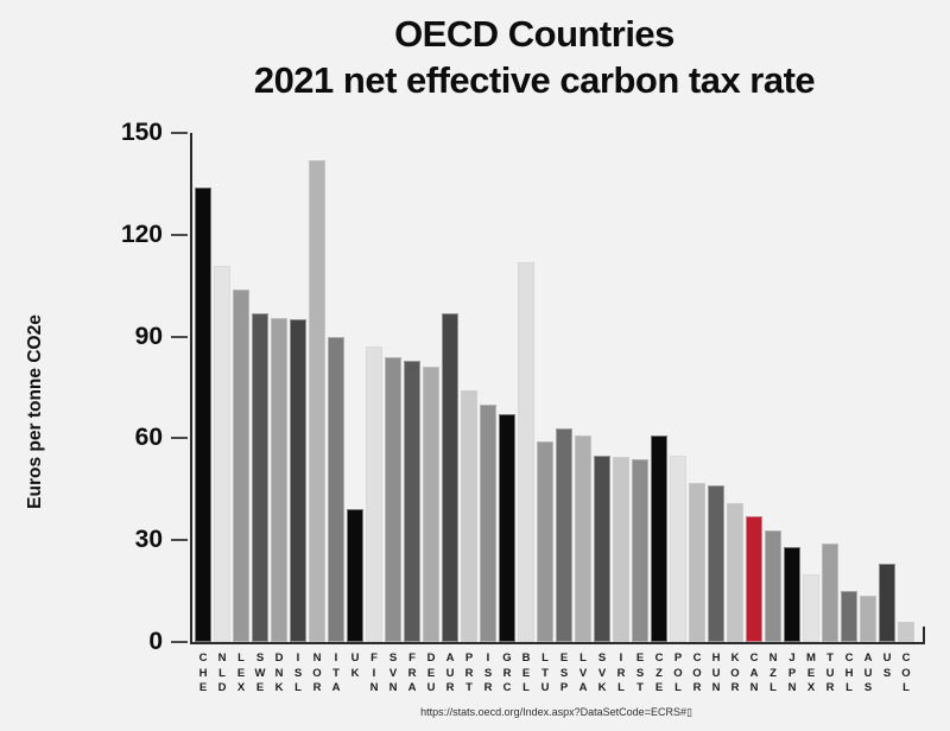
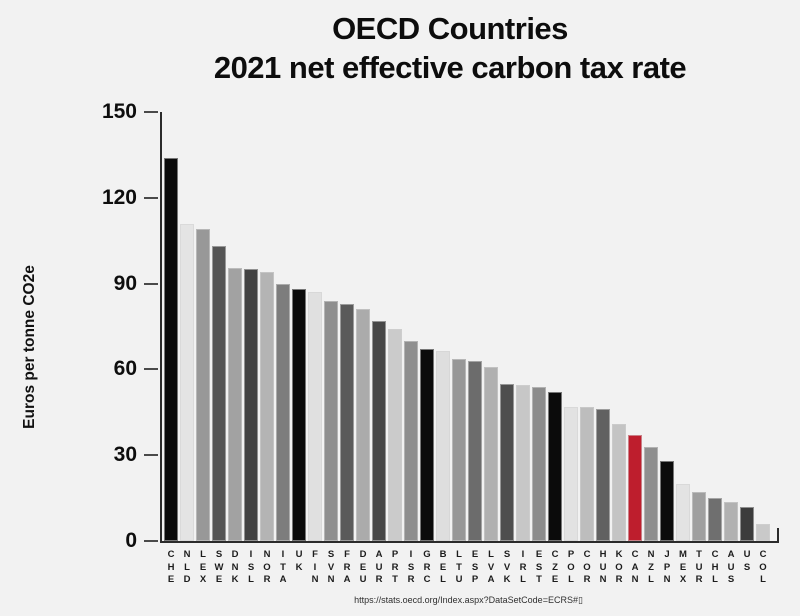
LEX: 104 -> 109
SWE: 97 -> 103
NOR: 142 -> 94
UK: 39 -> 88
AUR: 97 -> 77
BEL: 112 -> 66
LTU: 59 -> 64
CZE: 61 -> 52
POL: 55 -> 47
TUR: 29 -> 17
US: 23 -> 12
